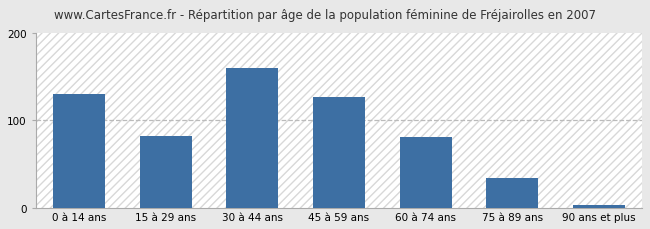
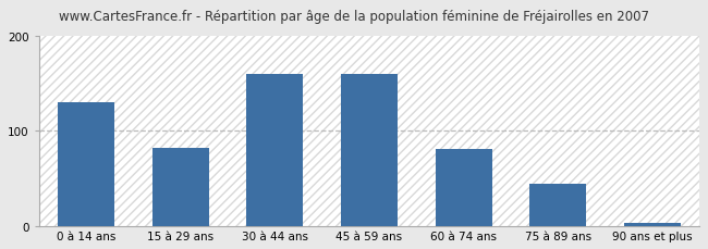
45 à 59 ans: 127 -> 160
75 à 89 ans: 34 -> 44
